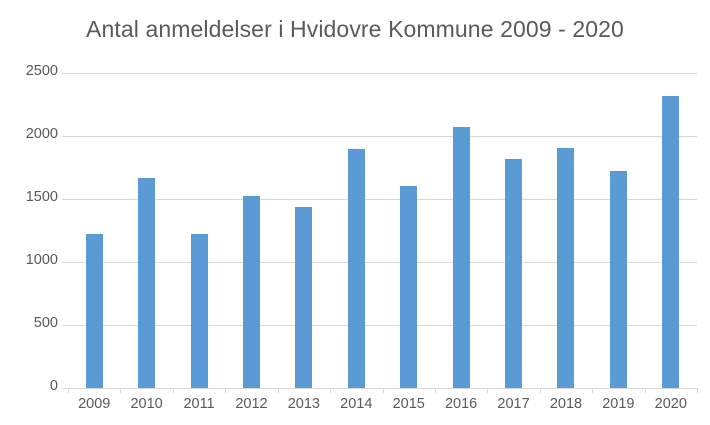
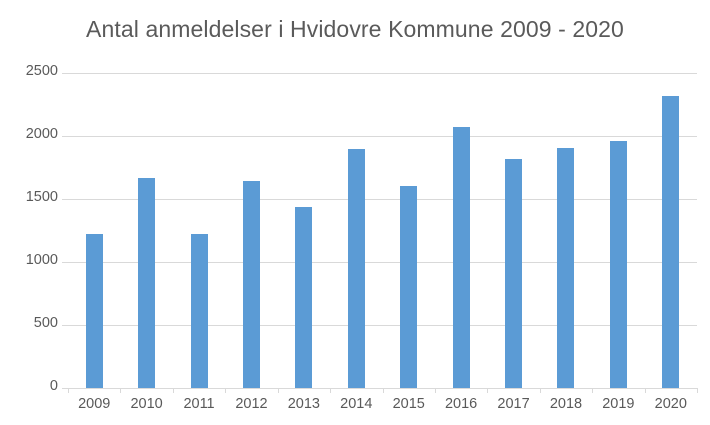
2012: 1520 -> 1640
2019: 1720 -> 1960
